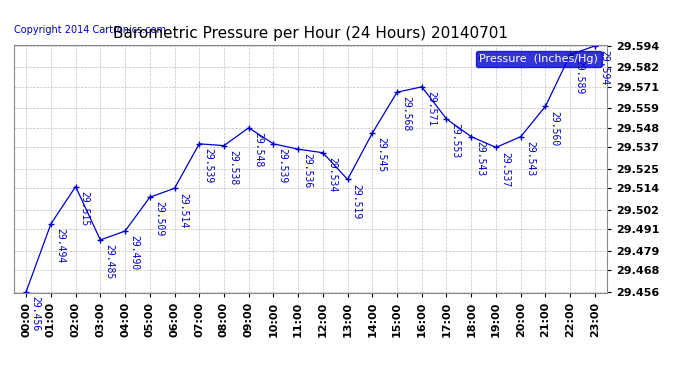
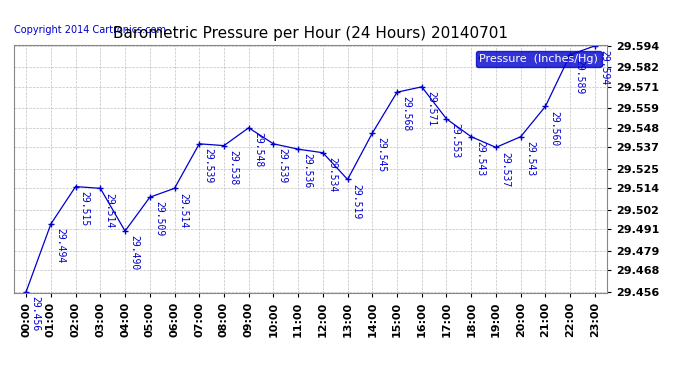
03:00: 29.485 -> 29.514
